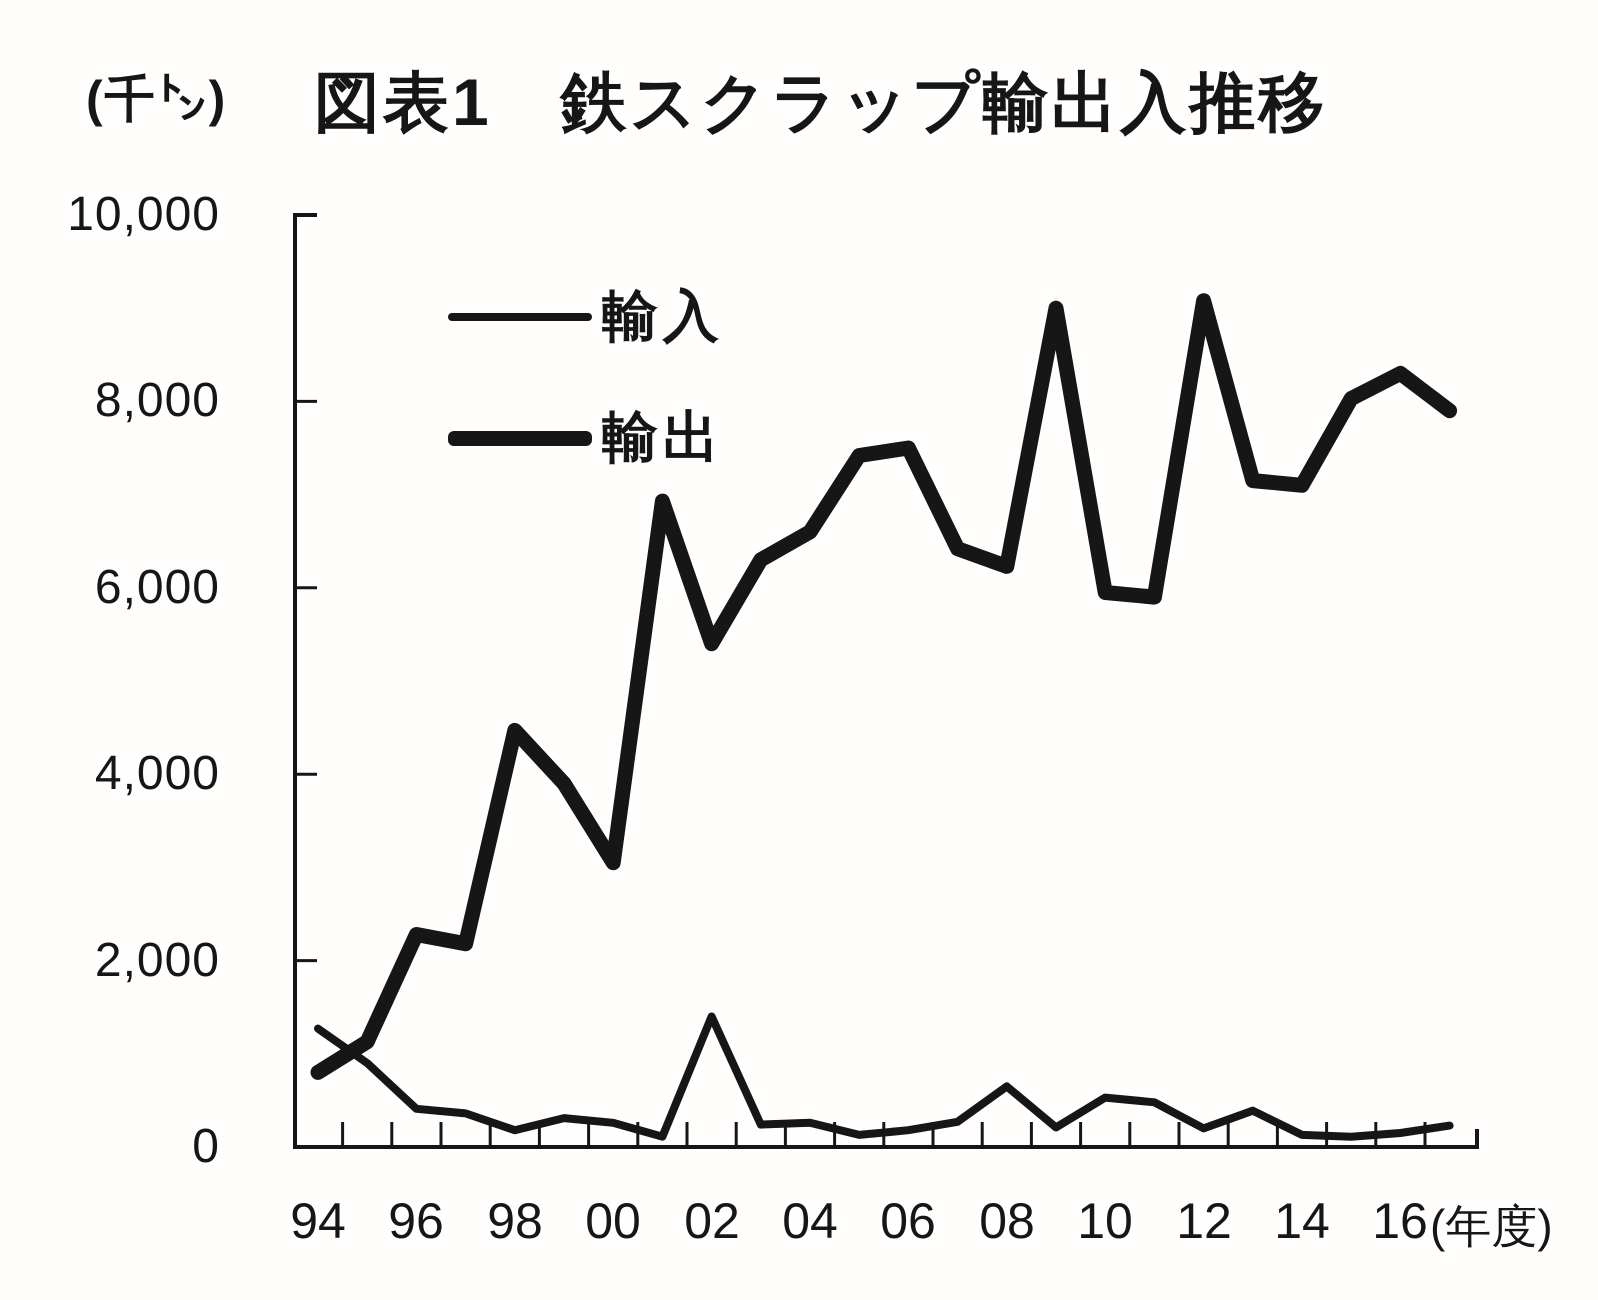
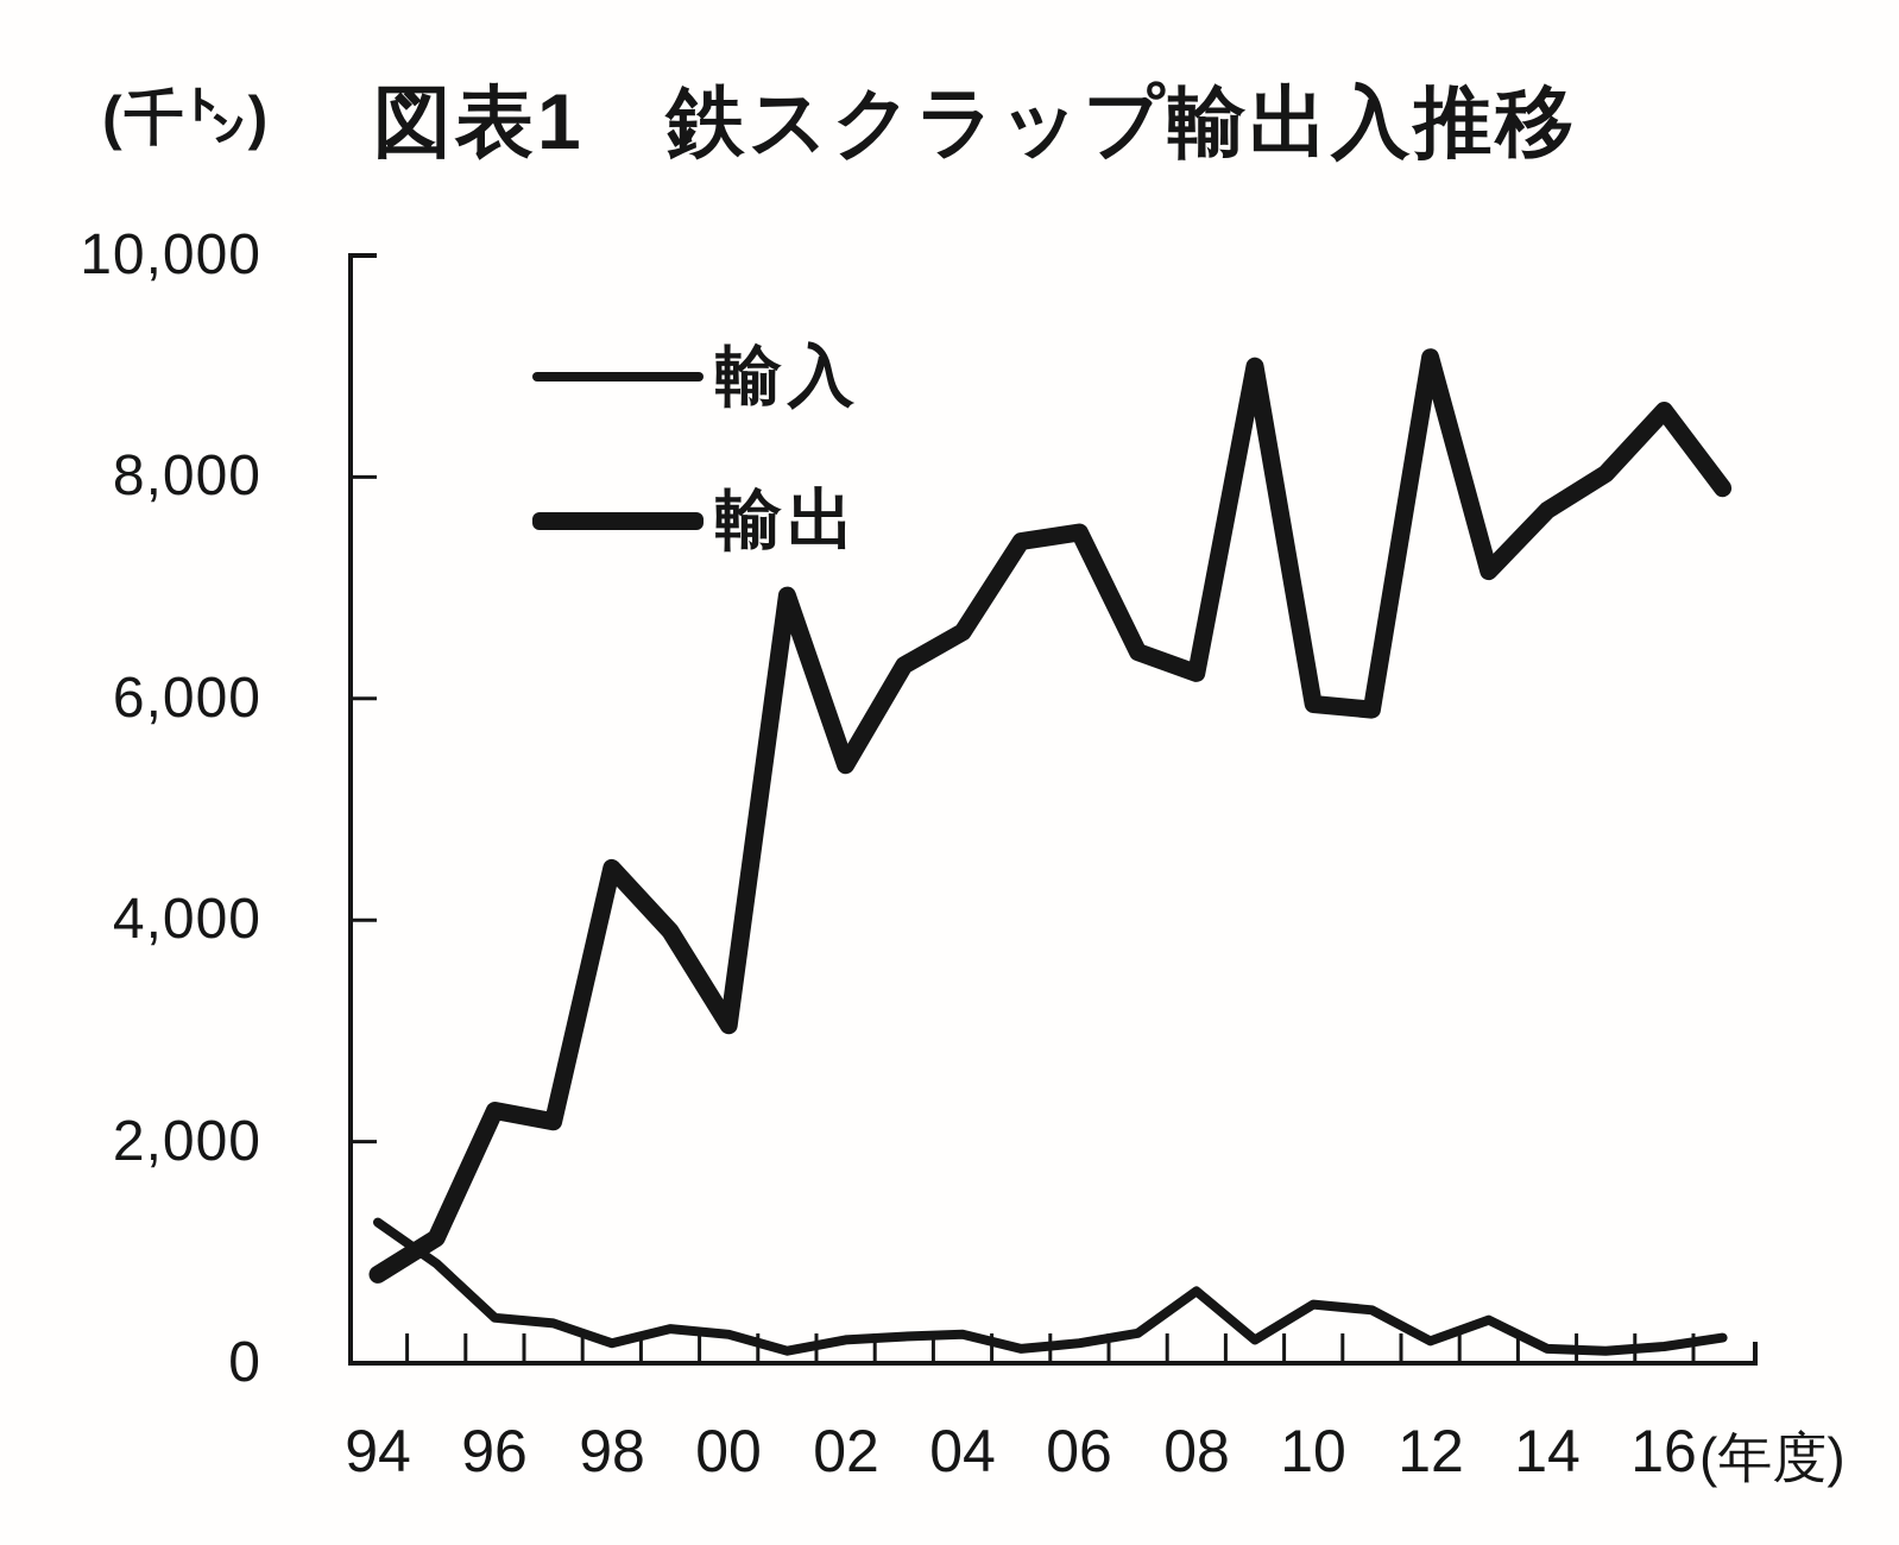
輸入/02: 1400 -> 200
輸出/14: 7100 -> 7700
輸出/16: 8300 -> 8600
